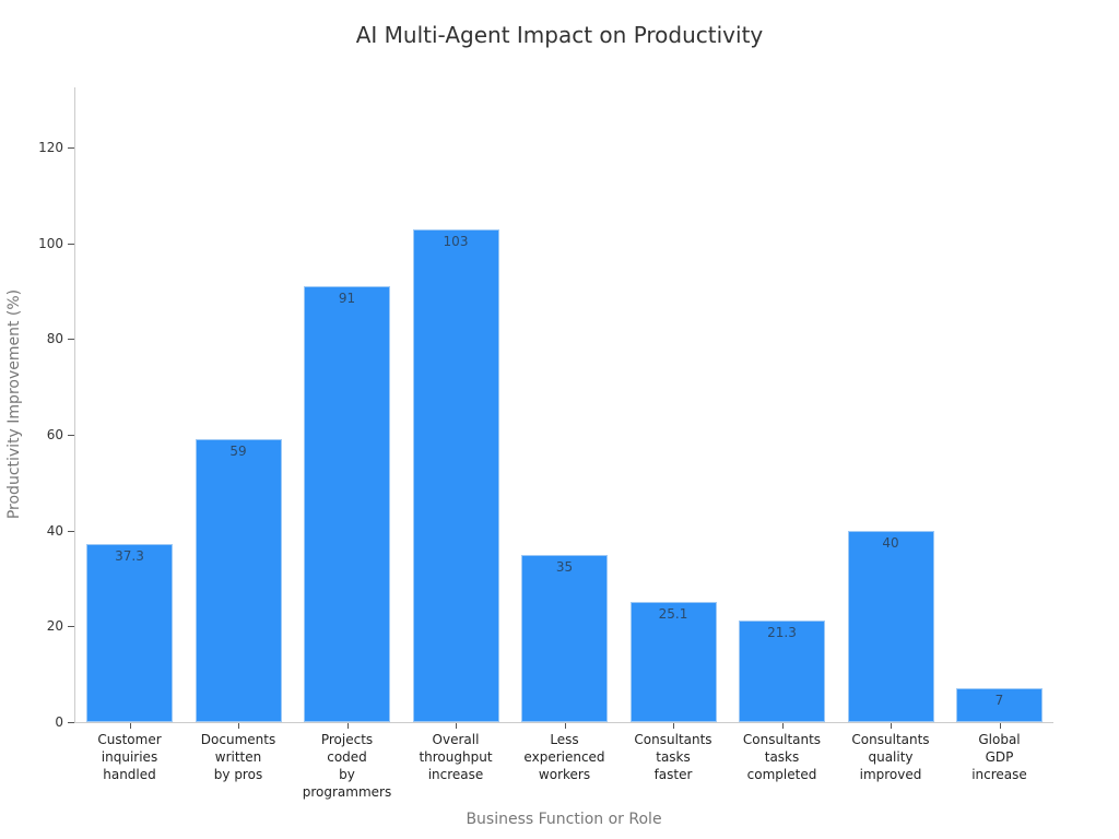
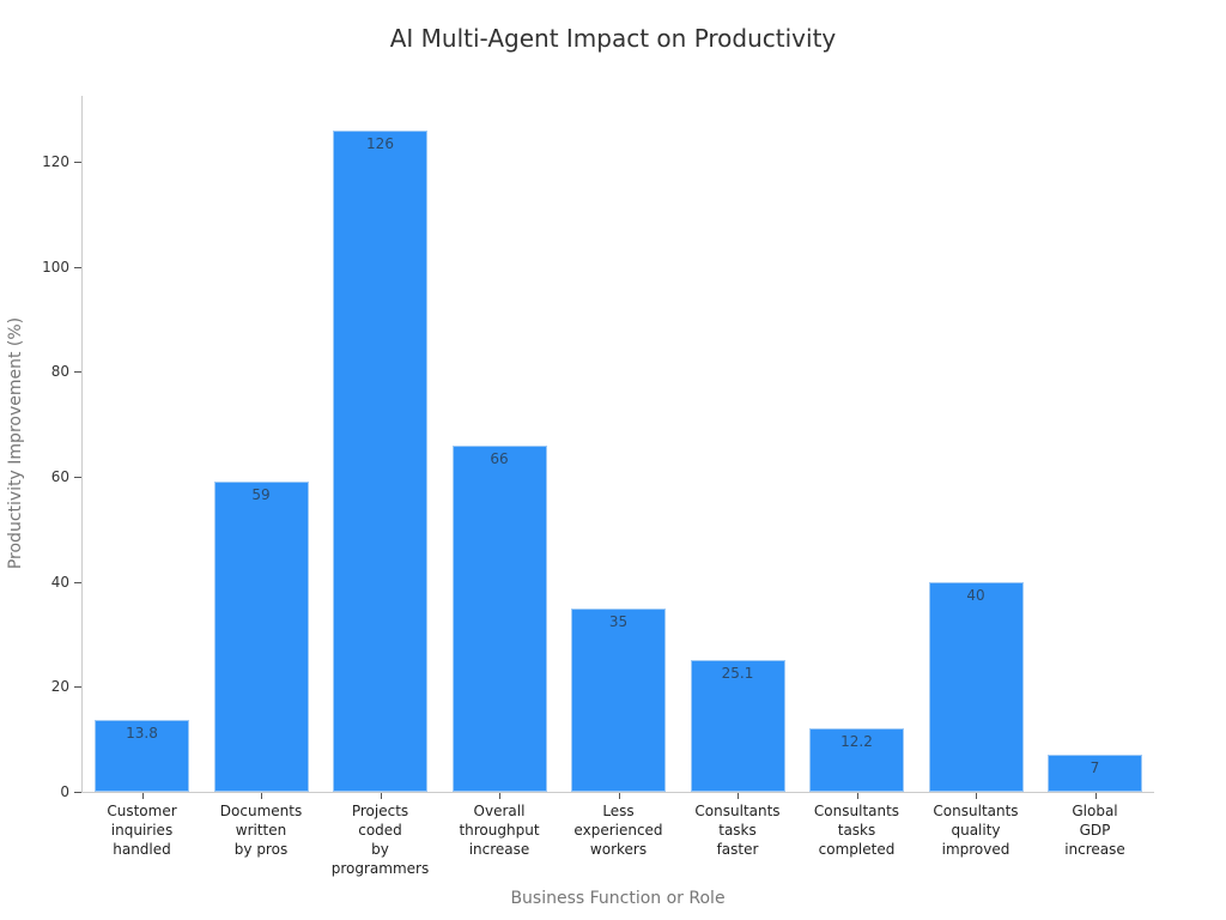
Customer inquiries handled: 37.3 -> 13.8
Projects coded by programmers: 91 -> 126
Overall throughput increase: 103 -> 66
Consultants tasks completed: 21.3 -> 12.2
